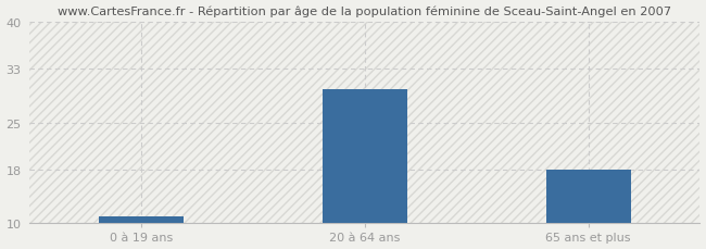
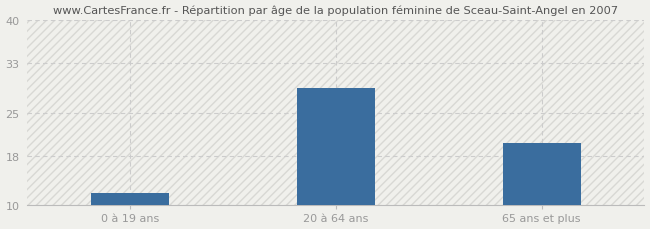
0 à 19 ans: 11 -> 12
20 à 64 ans: 30 -> 29
65 ans et plus: 18 -> 20
